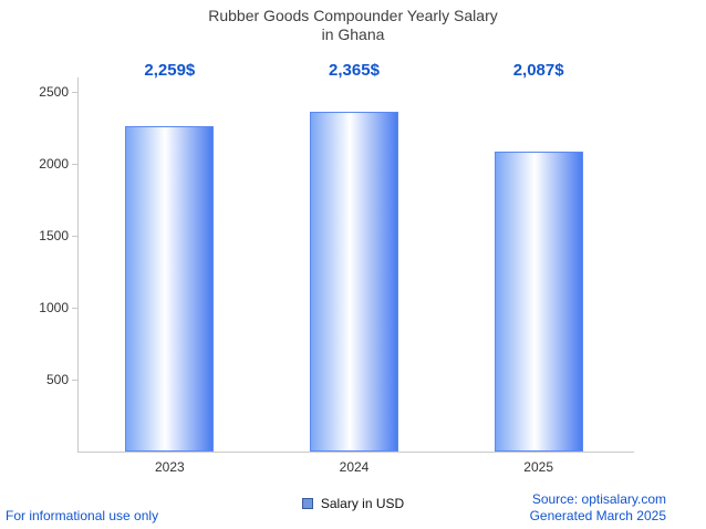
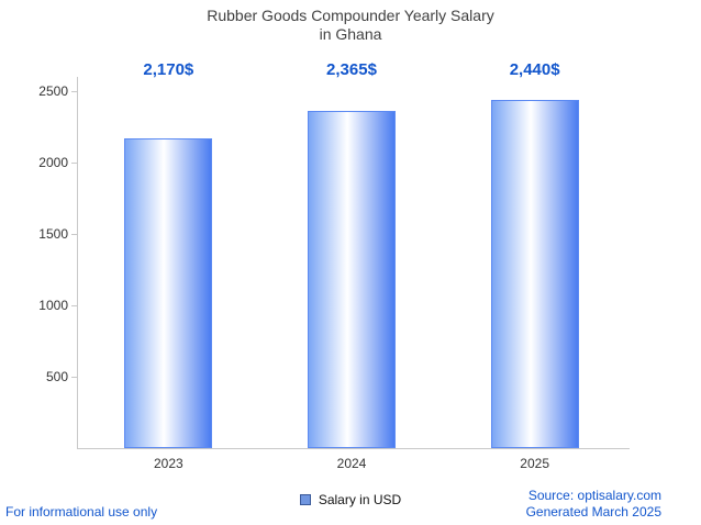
2023: 2,259 -> 2,170
2025: 2,087 -> 2,440
